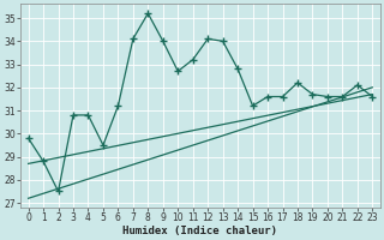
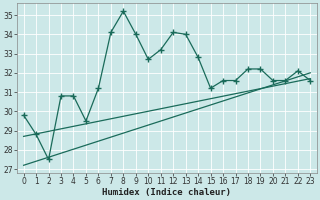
19: 31.7 -> 32.2
